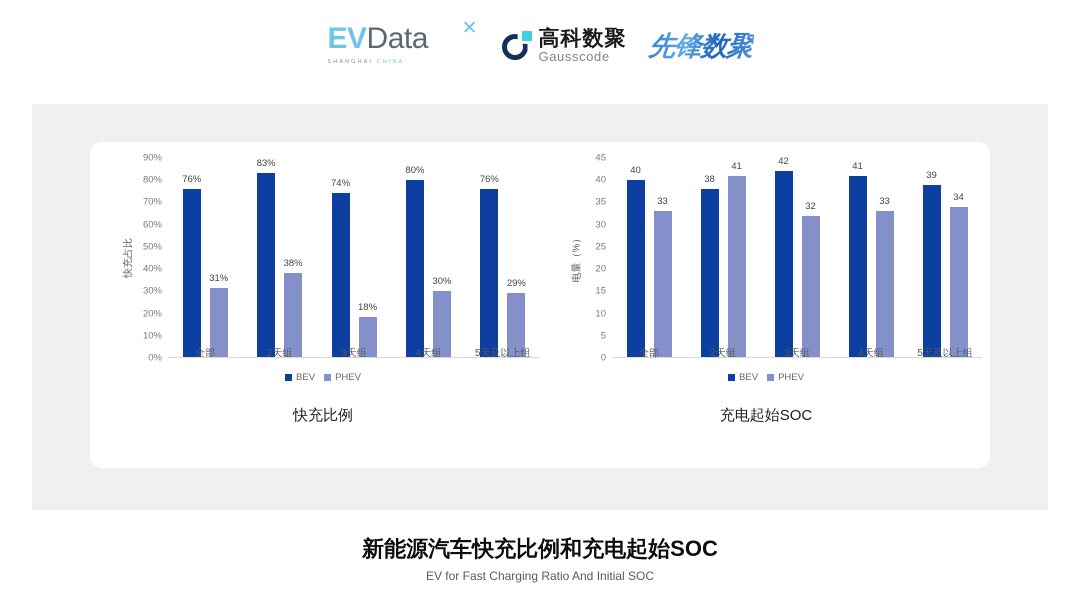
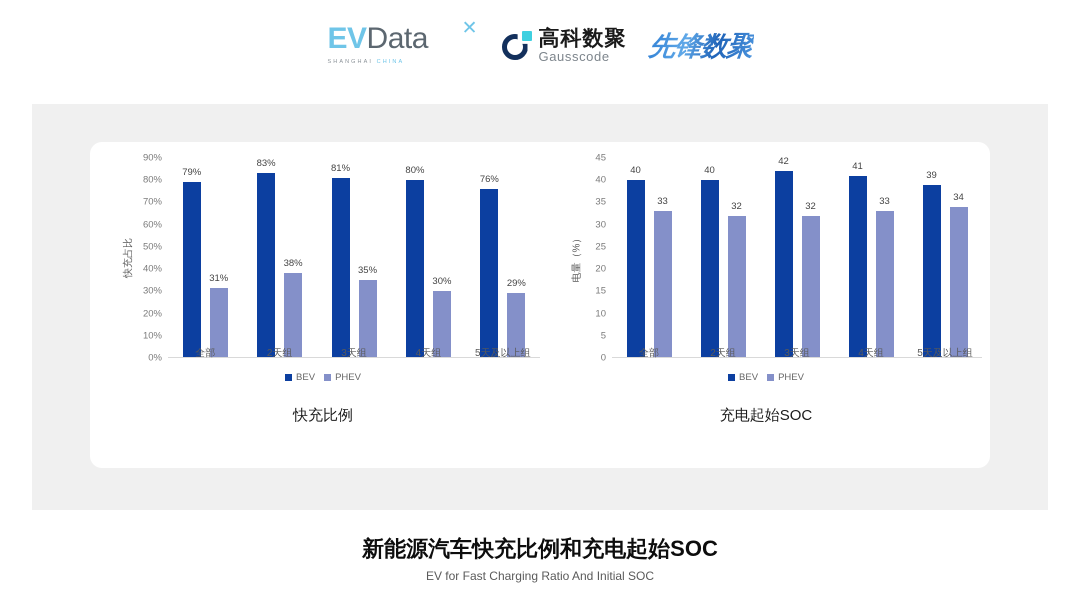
快充比例/BEV/全部: 76% -> 79%
快充比例/BEV/3天组: 74% -> 81%
快充比例/PHEV/3天组: 18% -> 35%
充电起始SOC/BEV/2天组: 38 -> 40
充电起始SOC/PHEV/2天组: 41 -> 32
